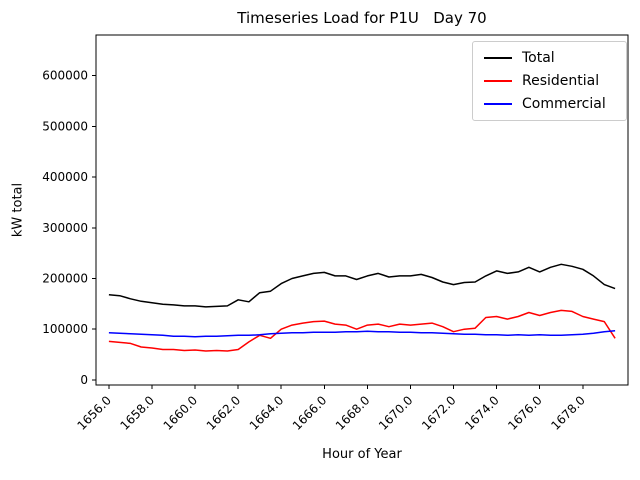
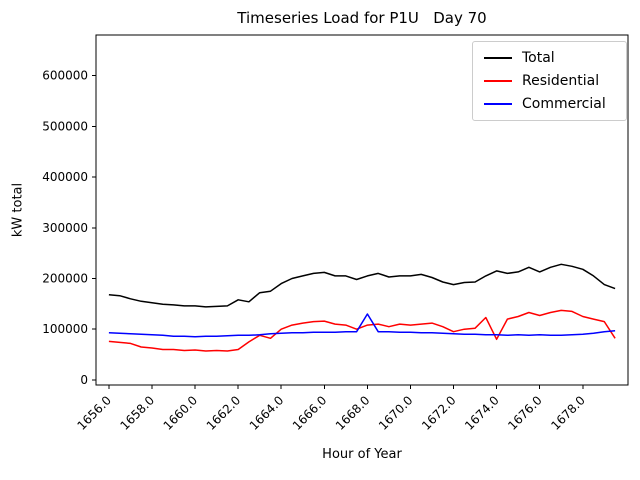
Commercial/1668.0: 100000 -> 130000
Residential/1674.0: 120000 -> 80000
